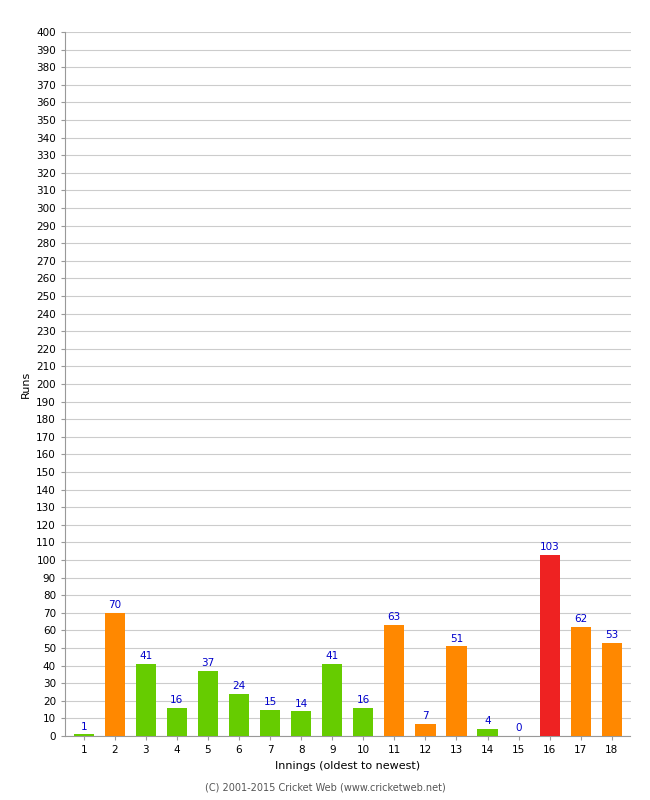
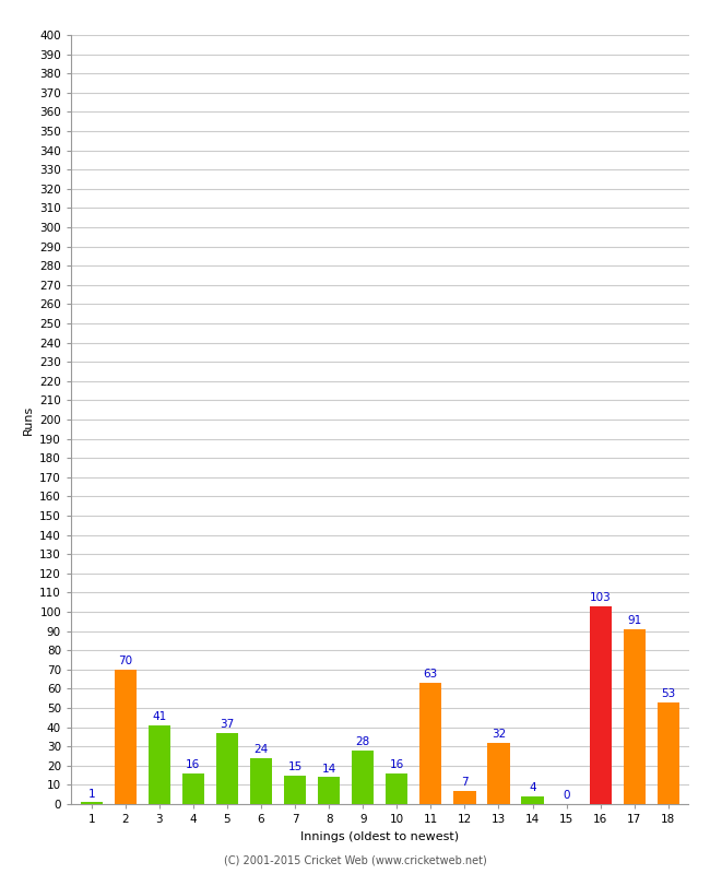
9: 41 -> 28
13: 51 -> 32
17: 62 -> 91
